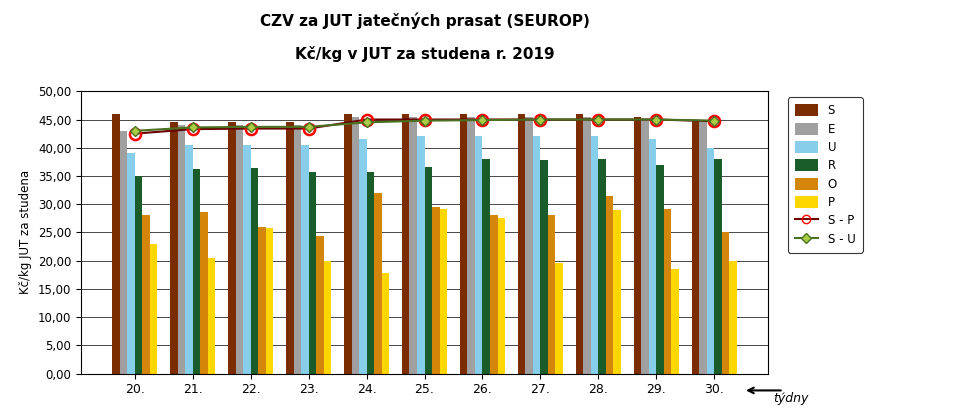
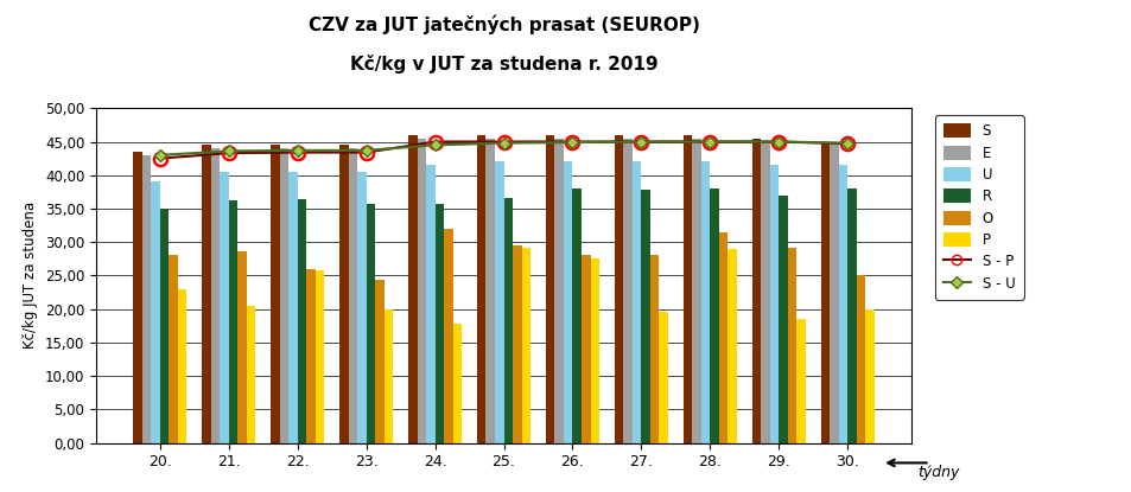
S/20.: 46,0 -> 43,5
U/30.: 40,0 -> 41,5
